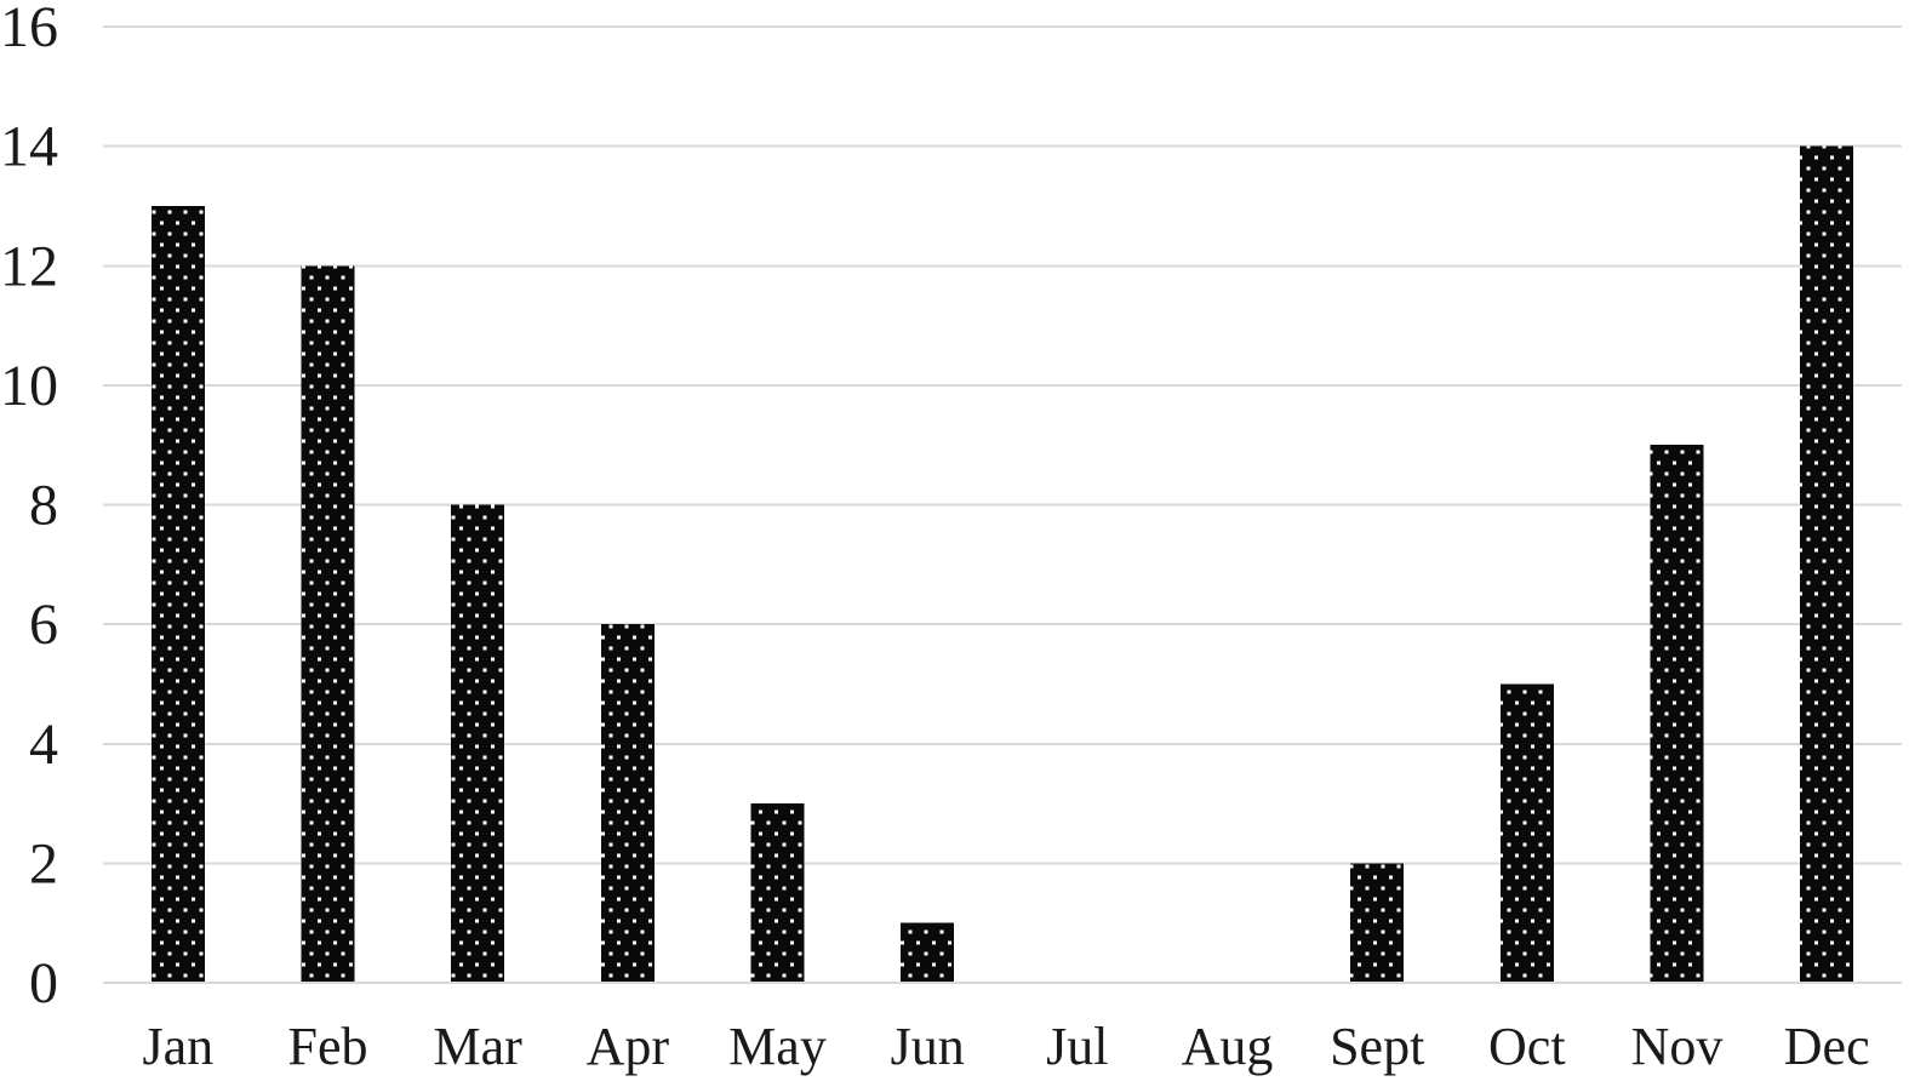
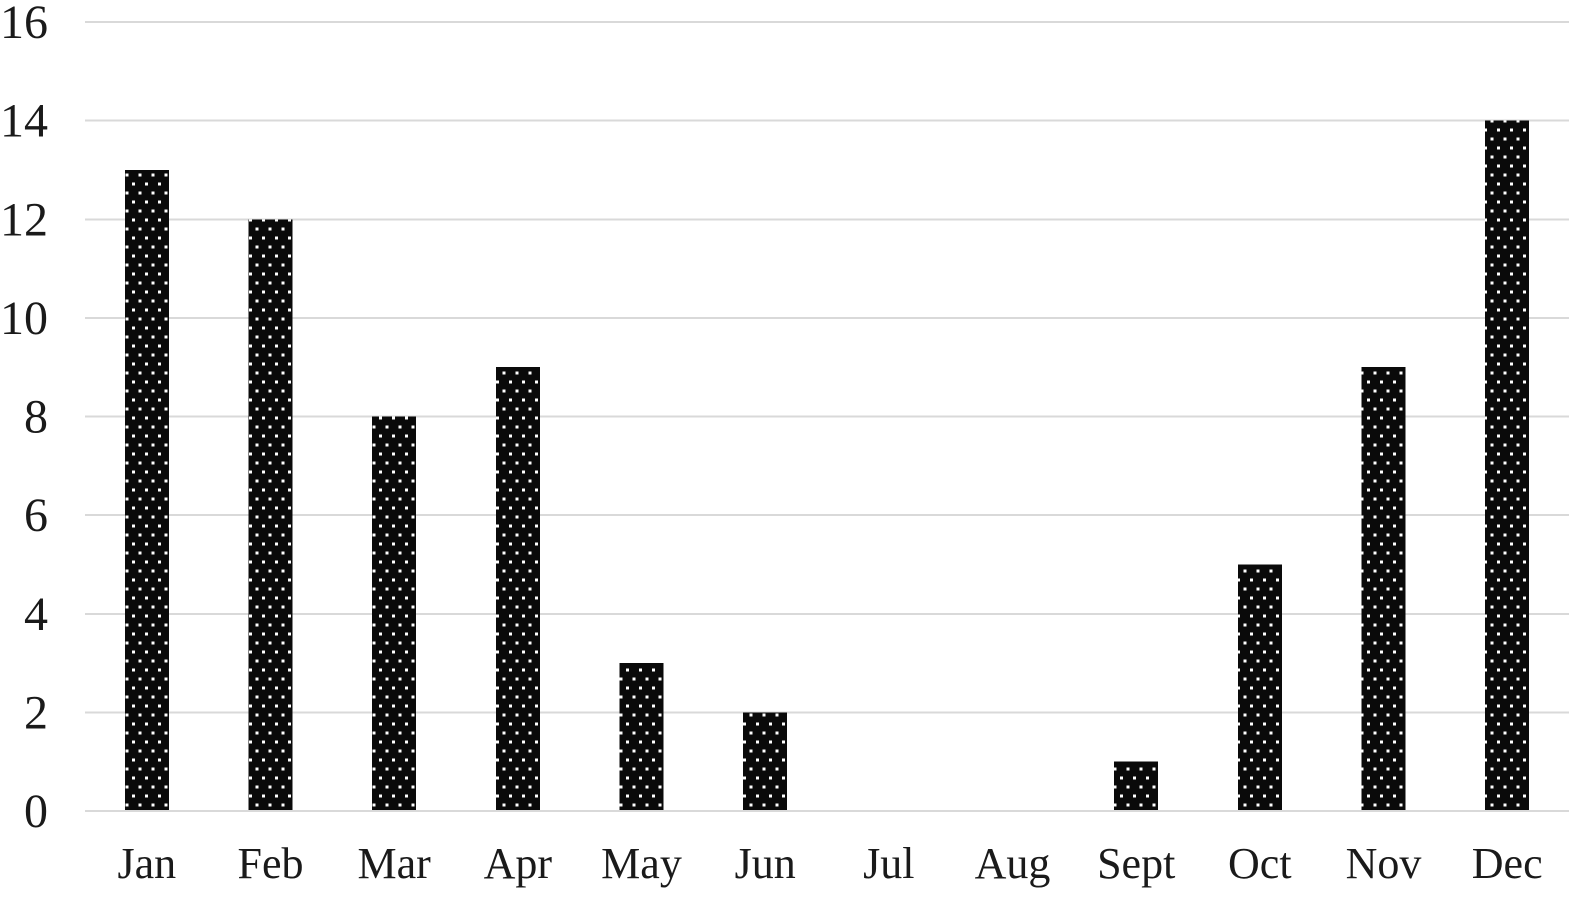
Apr: 6 -> 9
Jun: 1 -> 2
Sept: 2 -> 1
